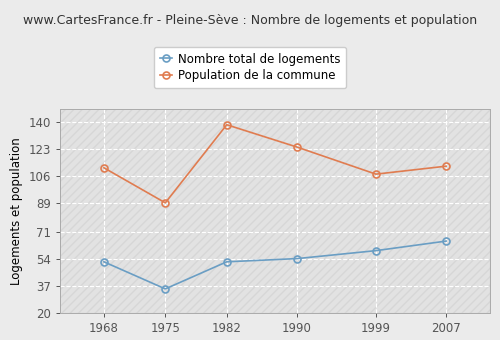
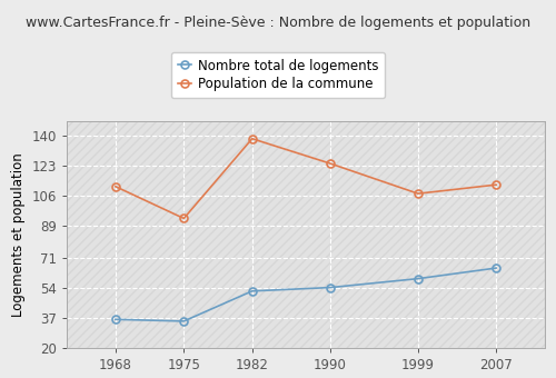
Nombre total de logements/1968: 52 -> 36
Population de la commune/1975: 89 -> 93
